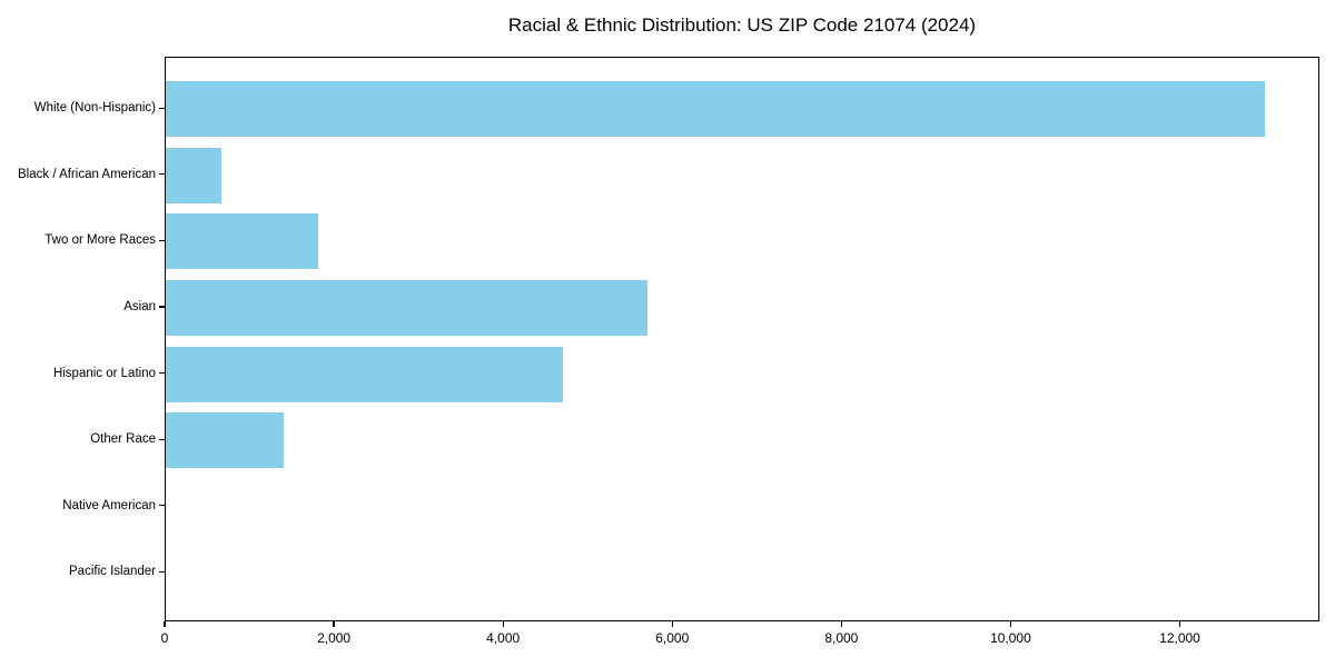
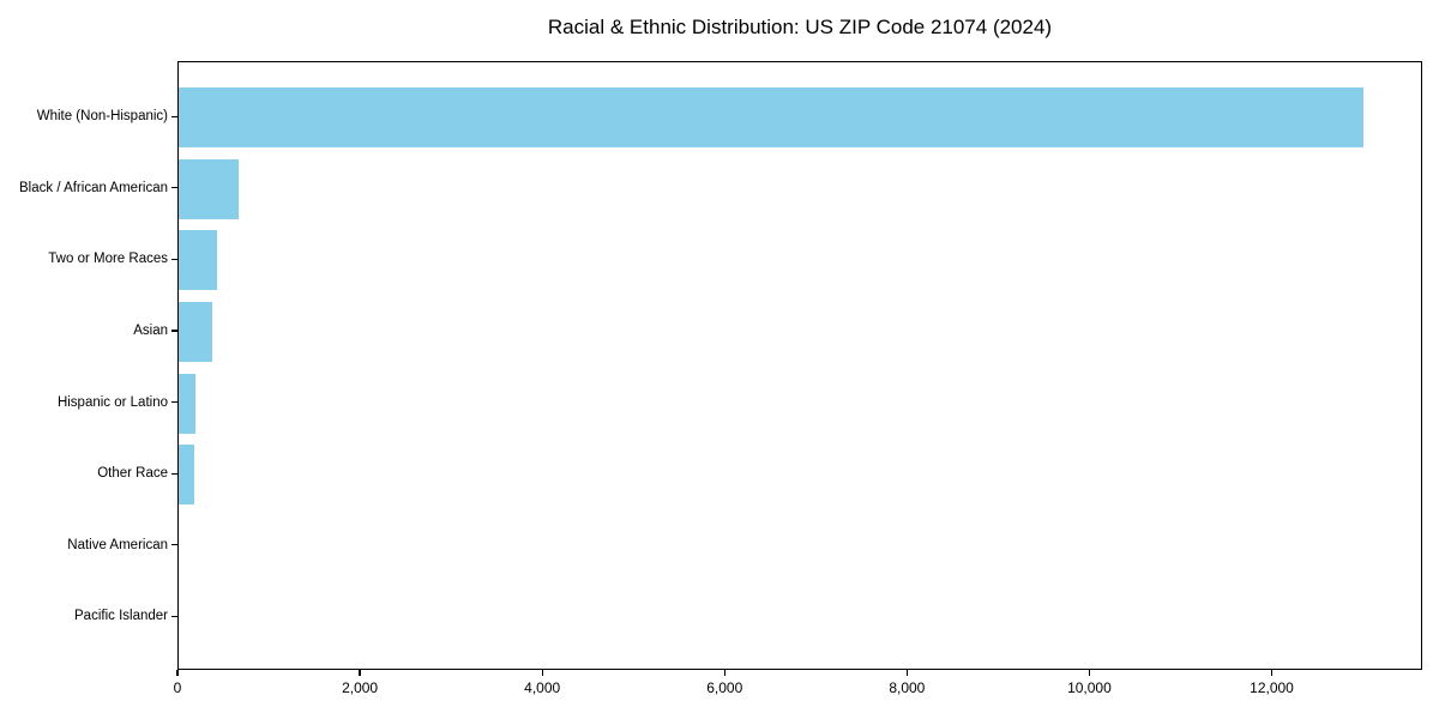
Two or More Races: 1800 -> 400
Asian: 5700 -> 400
Hispanic or Latino: 4700 -> 200
Other Race: 1400 -> 200
